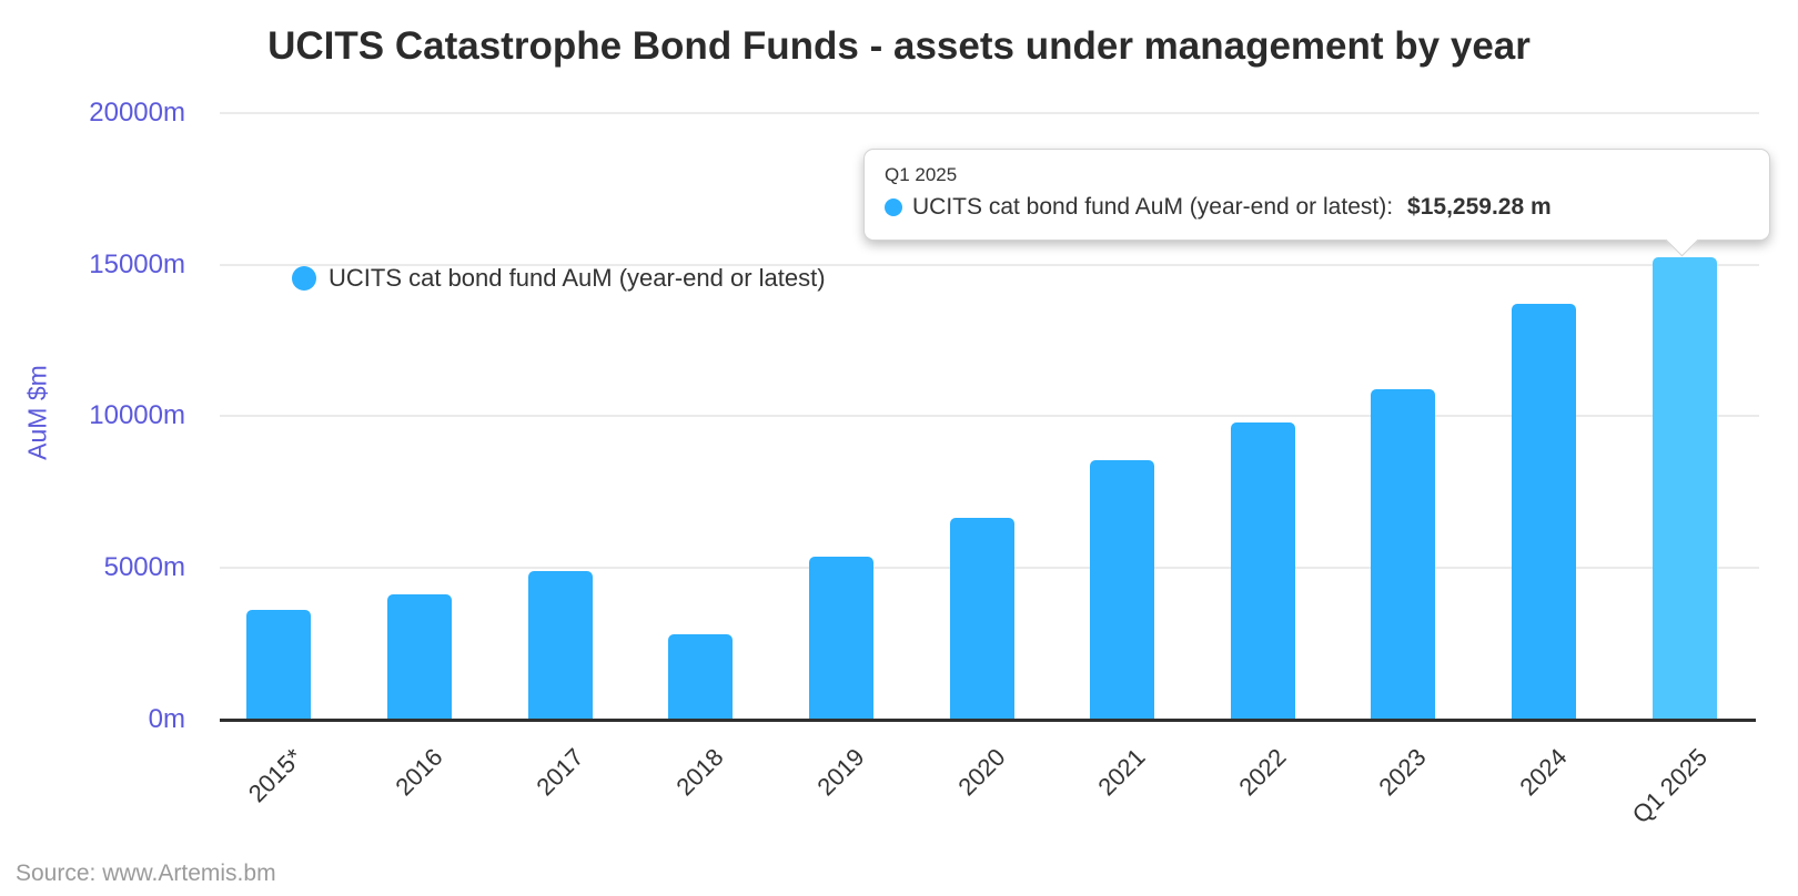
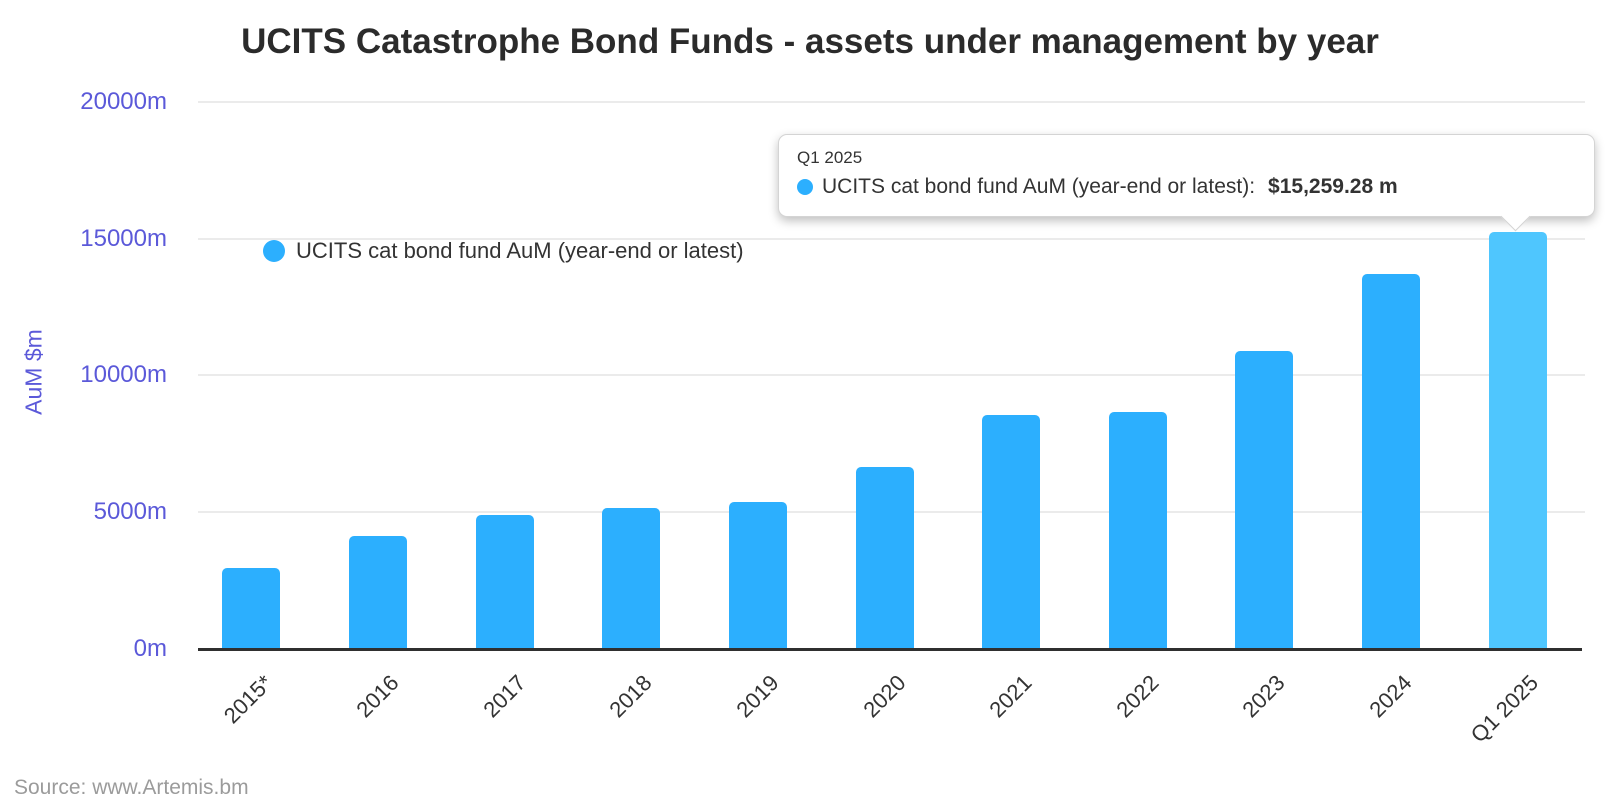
2015*: 3600m -> 3000m
2018: 2800m -> 5100m
2022: 9800m -> 8700m
